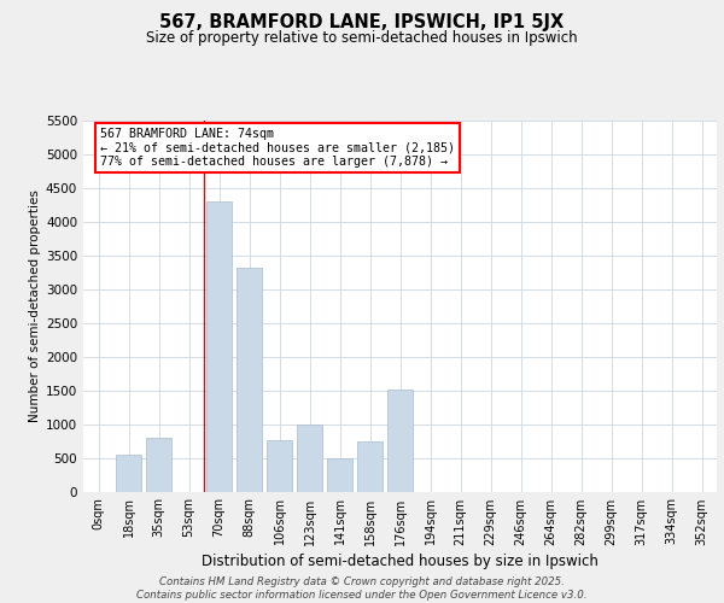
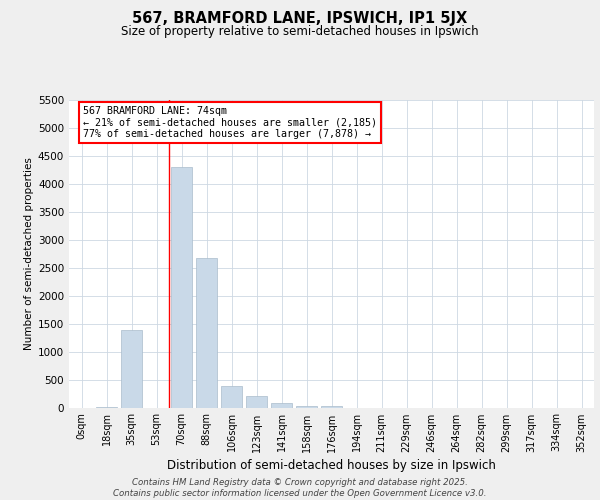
18sqm: 540 -> 10
35sqm: 800 -> 1380
88sqm: 3320 -> 2680
106sqm: 760 -> 380
123sqm: 1000 -> 200
141sqm: 500 -> 80
158sqm: 740 -> 30
176sqm: 1520 -> 20
